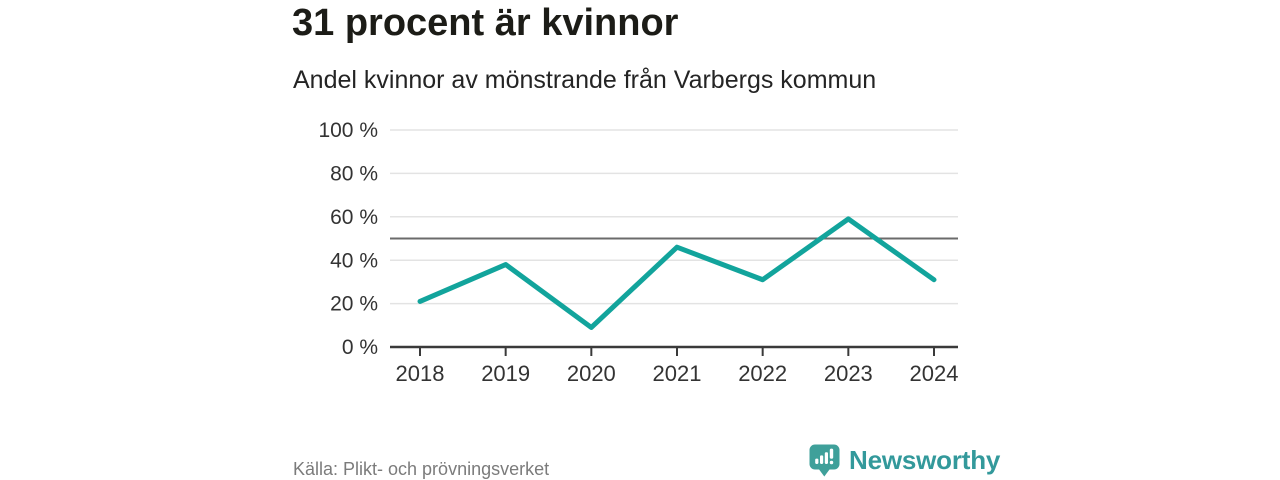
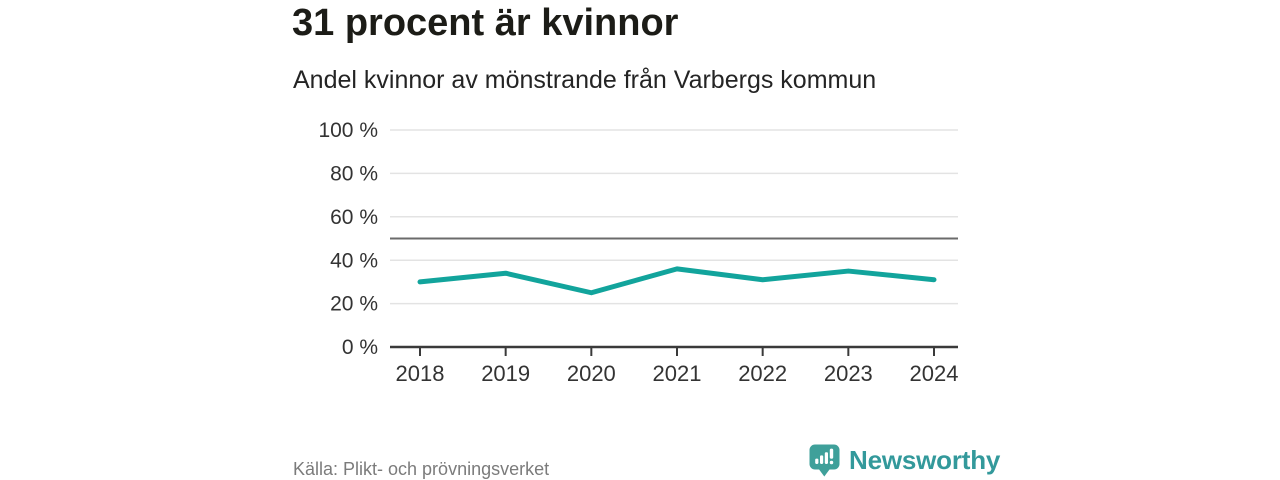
2018: 21% -> 30%
2019: 38% -> 34%
2020: 9% -> 25%
2021: 46% -> 36%
2023: 59% -> 35%
